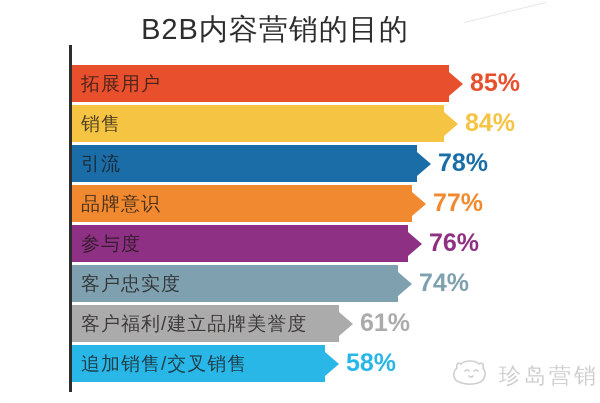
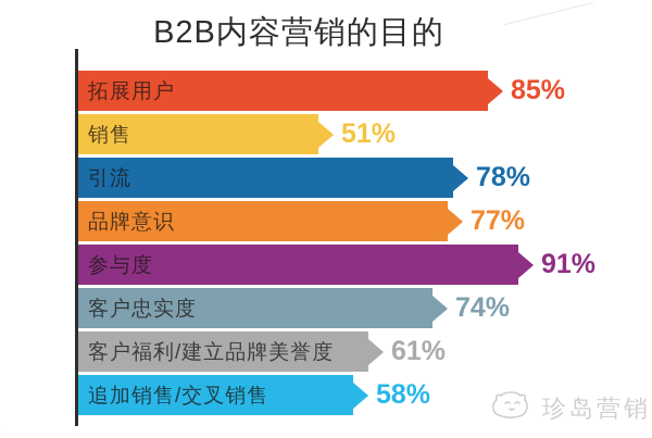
销售: 84% -> 51%
参与度: 76% -> 91%
